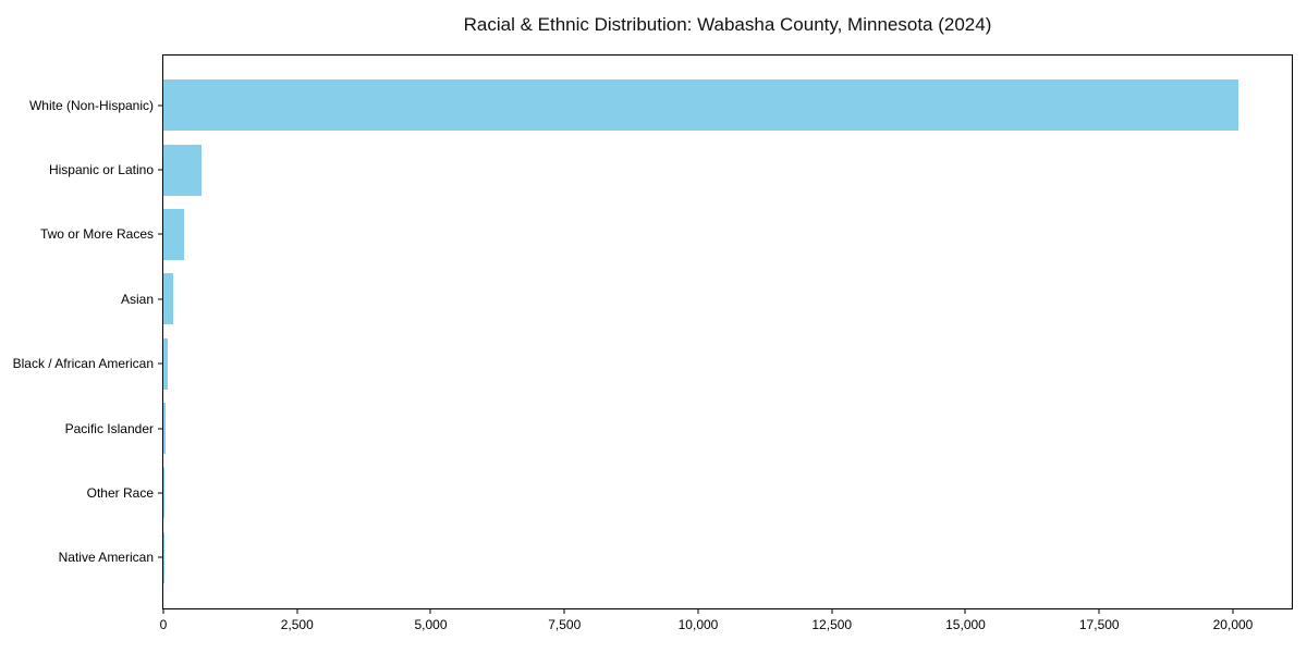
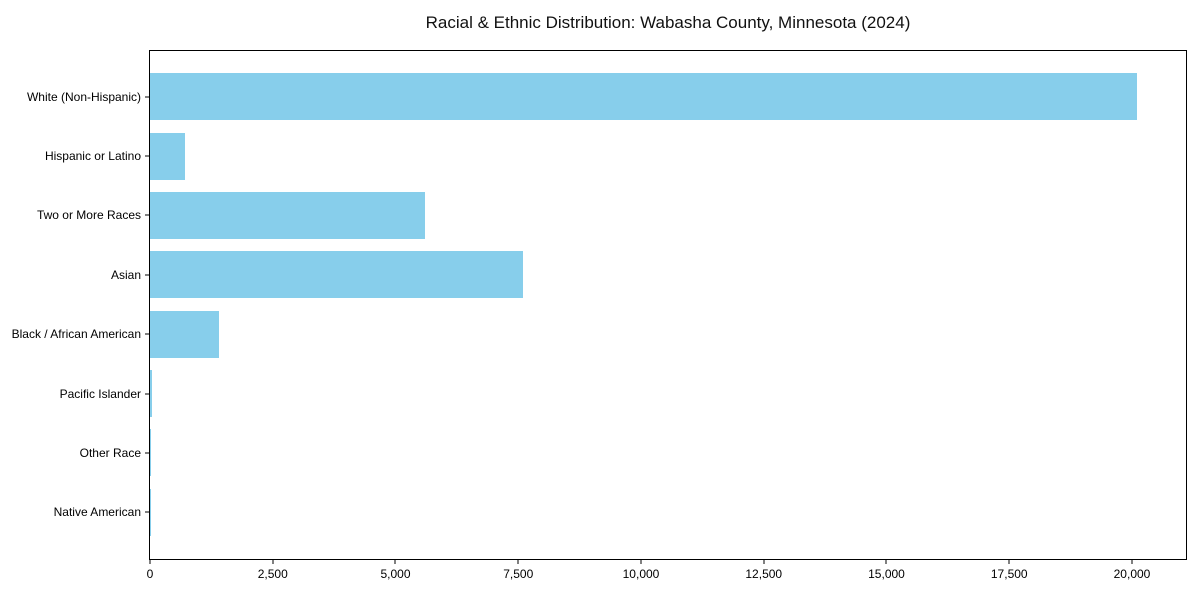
Two or More Races: 400 -> 5600
Asian: 200 -> 7600
Black / African American: 100 -> 1400
